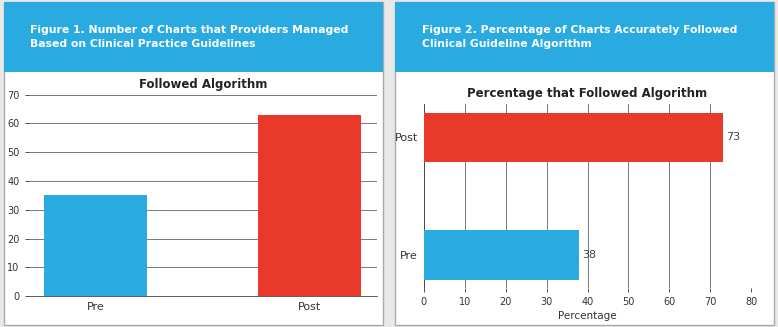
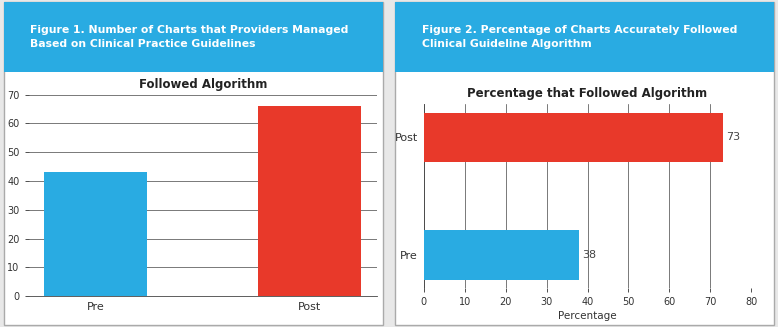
Followed Algorithm/Pre: 35 -> 43
Followed Algorithm/Post: 63 -> 66
